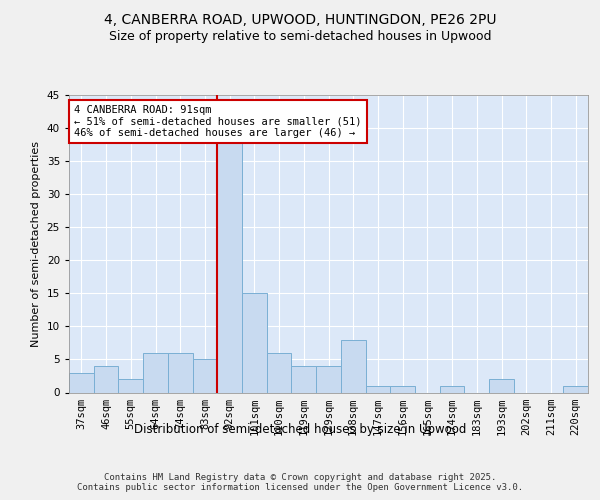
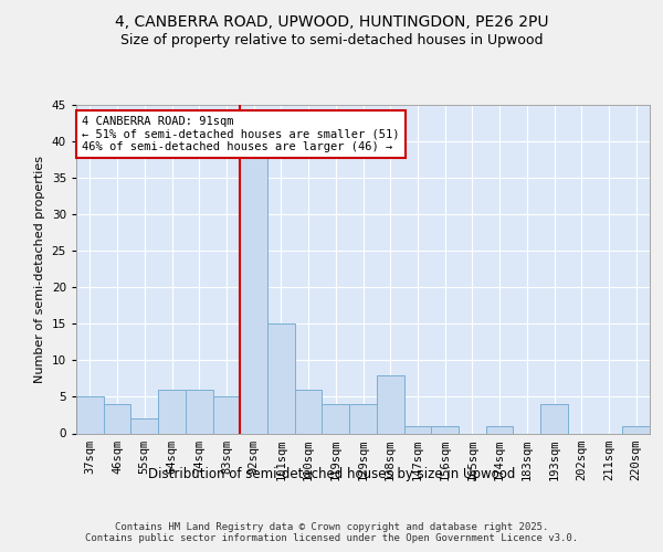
37sqm: 3 -> 5
193sqm: 2 -> 4
